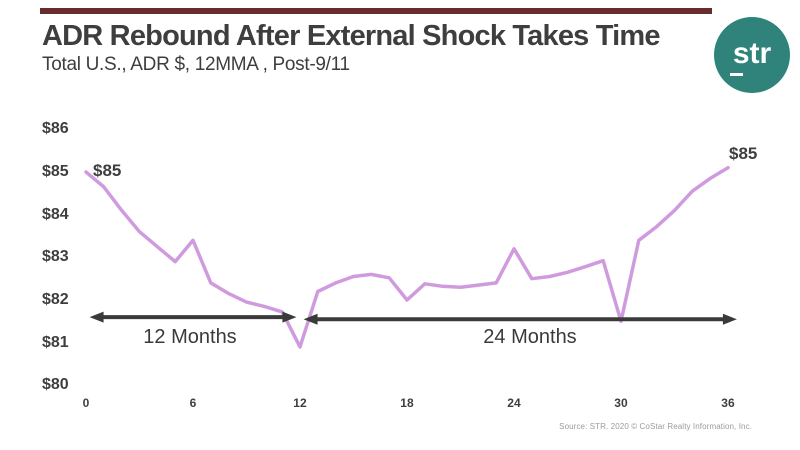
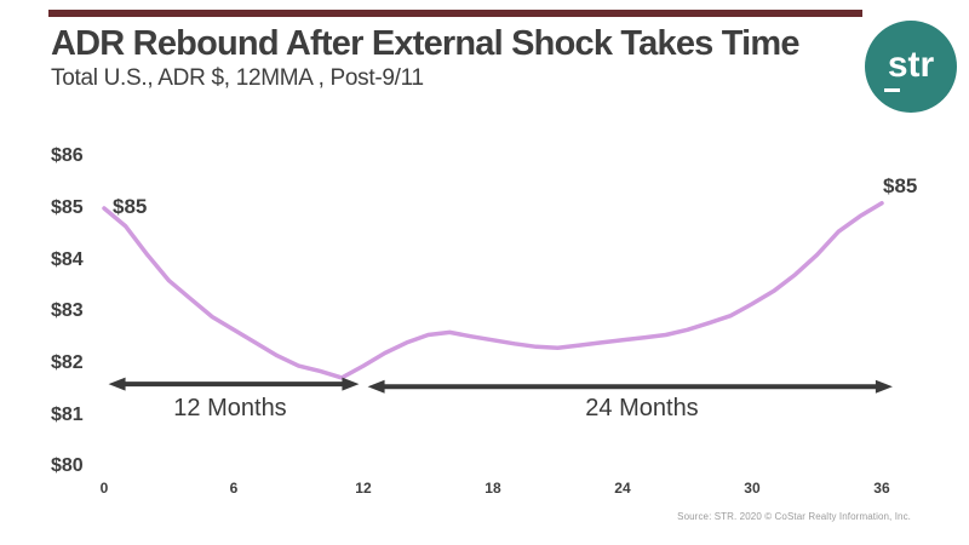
6: $83.4 -> $82.7
12: $80.9 -> $82.0
18: $82.0 -> $82.5
24: $83.2 -> $82.5
30: $81.5 -> $83.2
